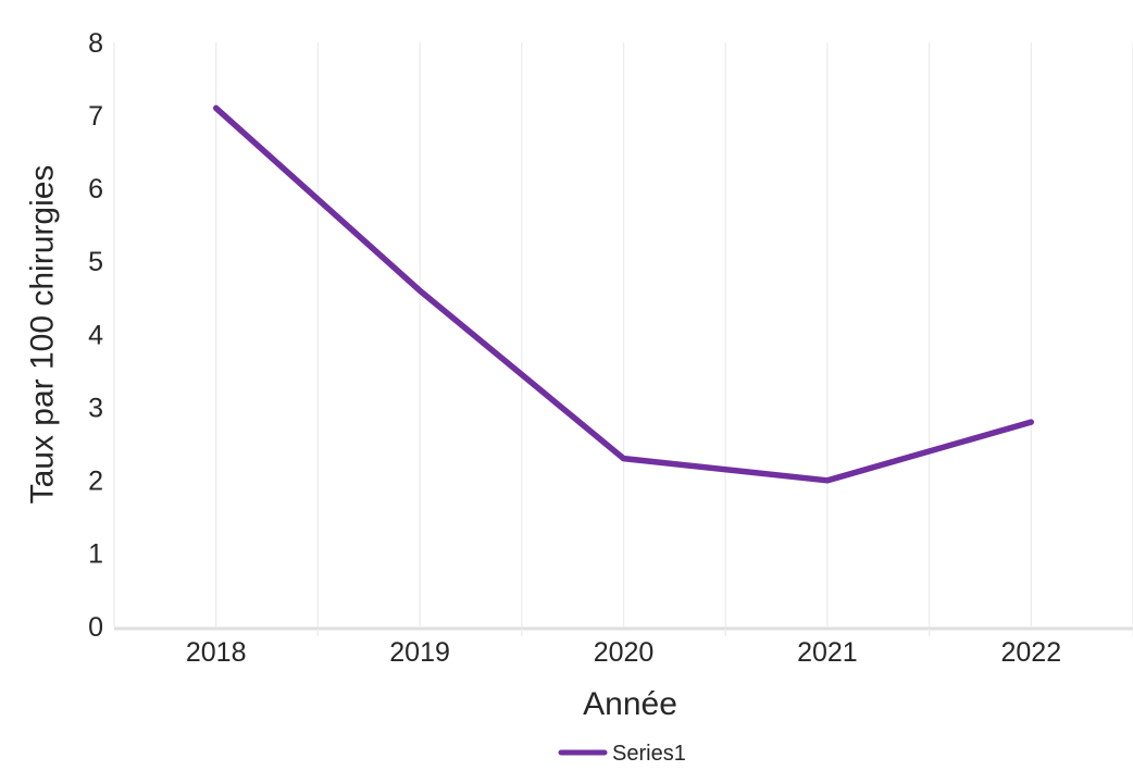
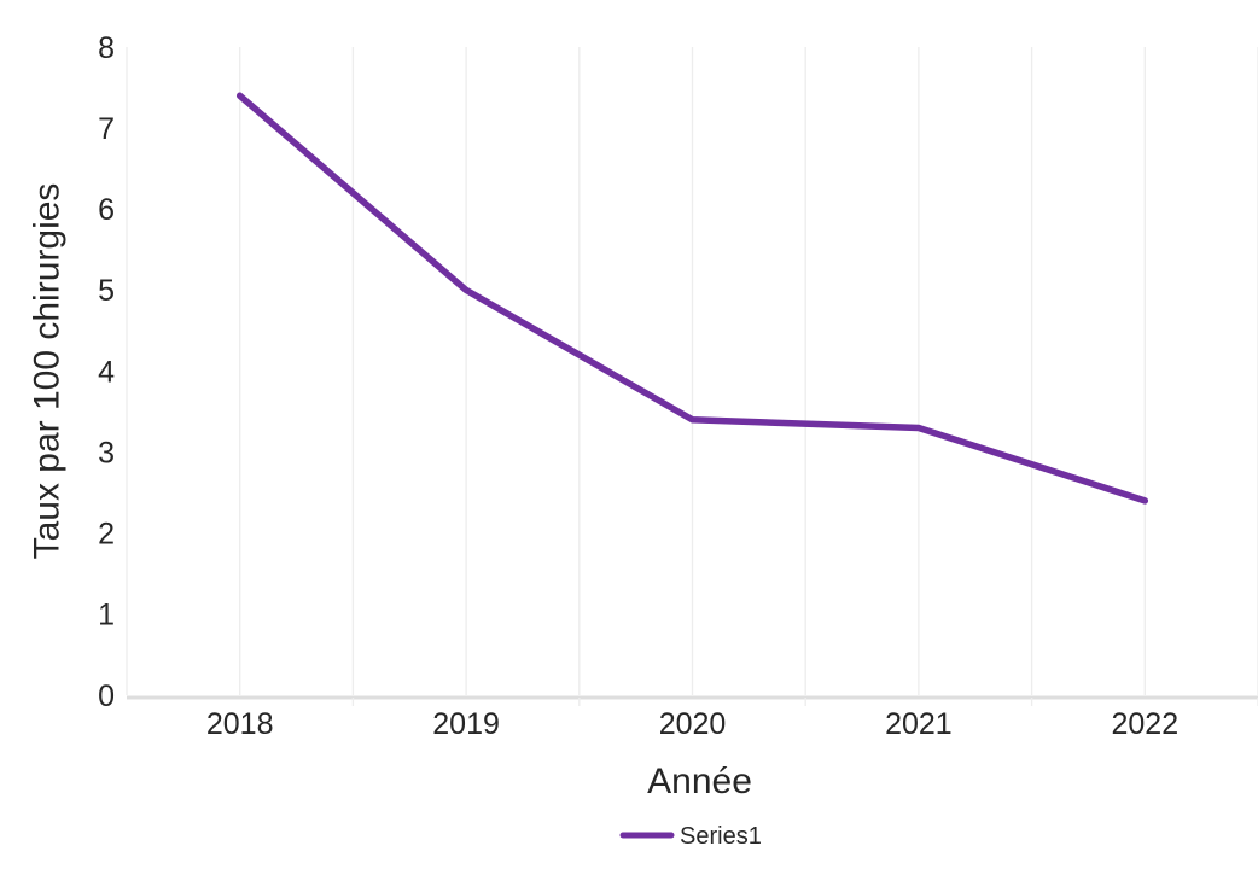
2018: 7.1 -> 7.4
2019: 4.6 -> 5.0
2020: 2.3 -> 3.4
2021: 2.0 -> 3.3
2022: 2.8 -> 2.4
